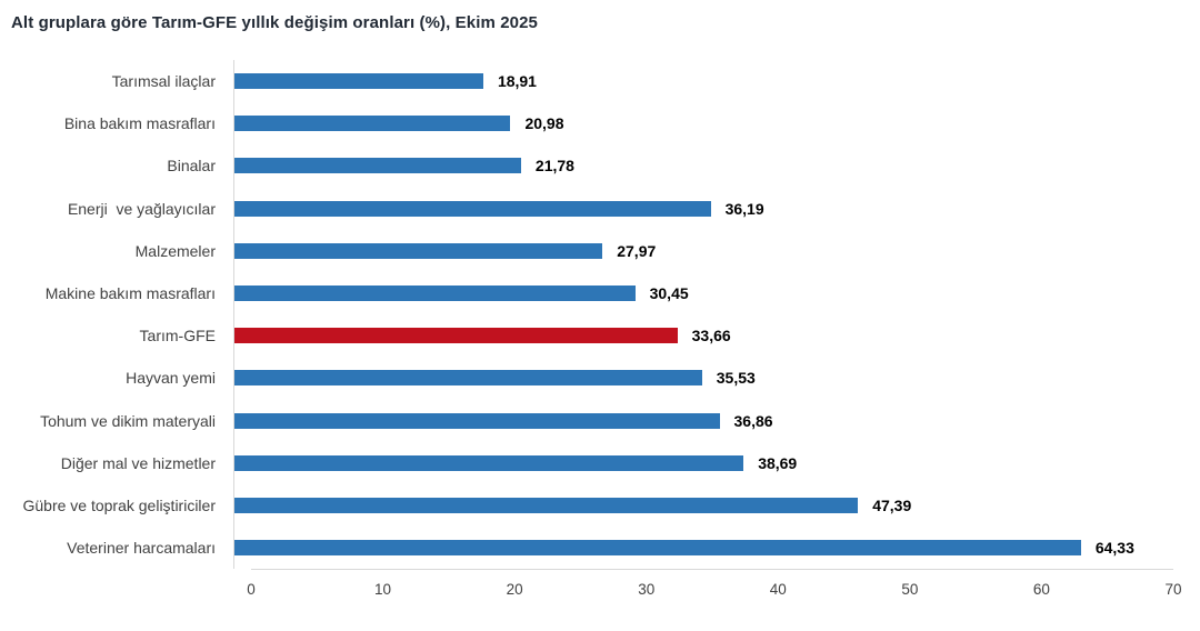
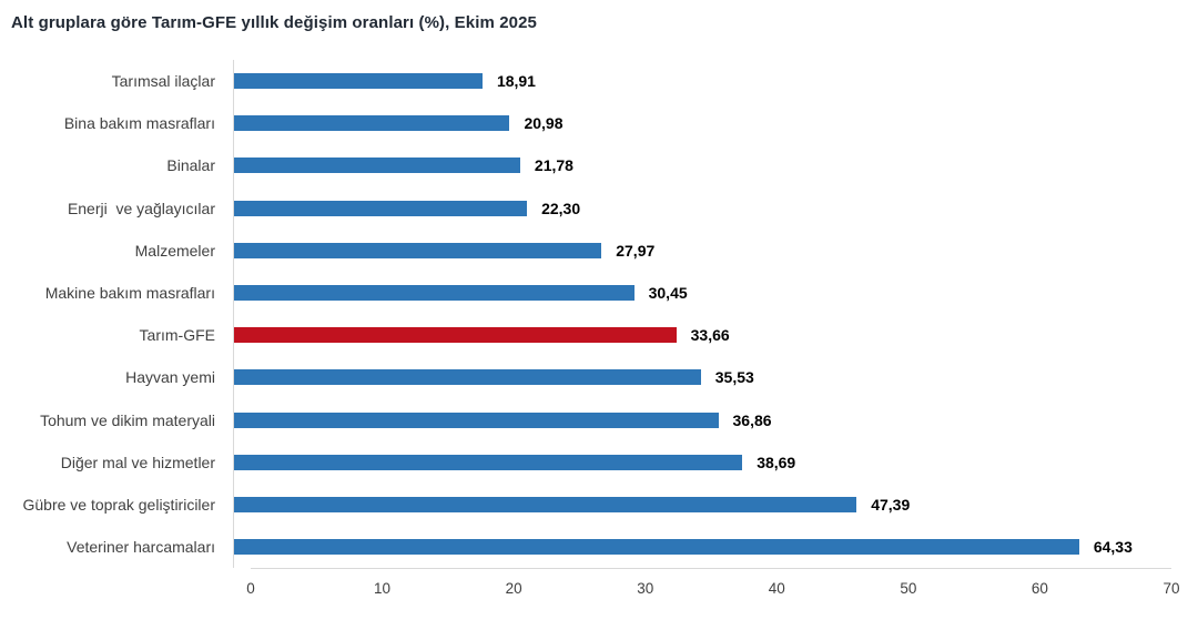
Enerji ve yağlayıcılar: 36,19 -> 22,30
